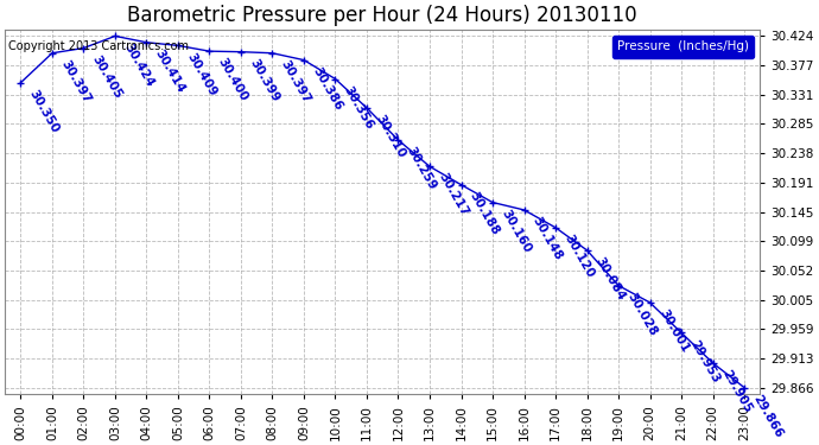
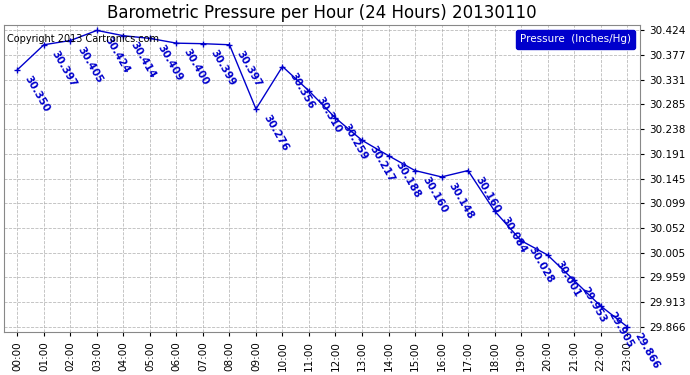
09:00: 30.386 -> 30.276
17:00: 30.120 -> 30.160
